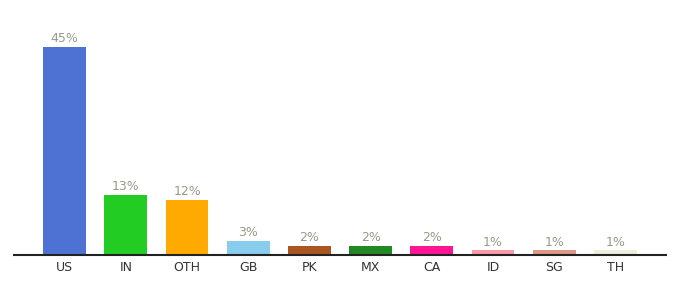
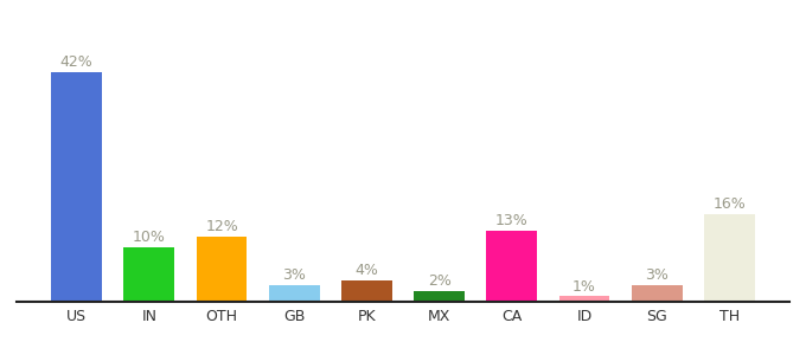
US: 45% -> 42%
IN: 13% -> 10%
PK: 2% -> 4%
CA: 2% -> 13%
SG: 1% -> 3%
TH: 1% -> 16%
